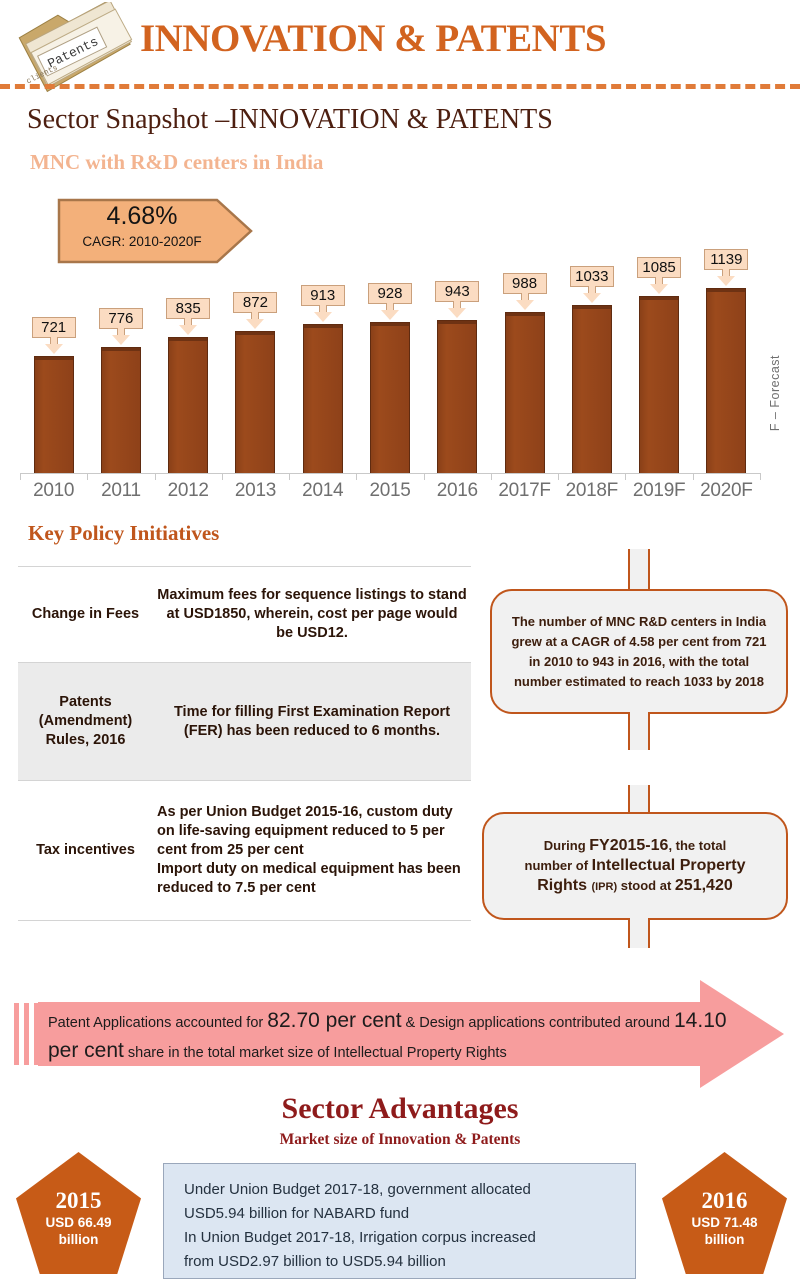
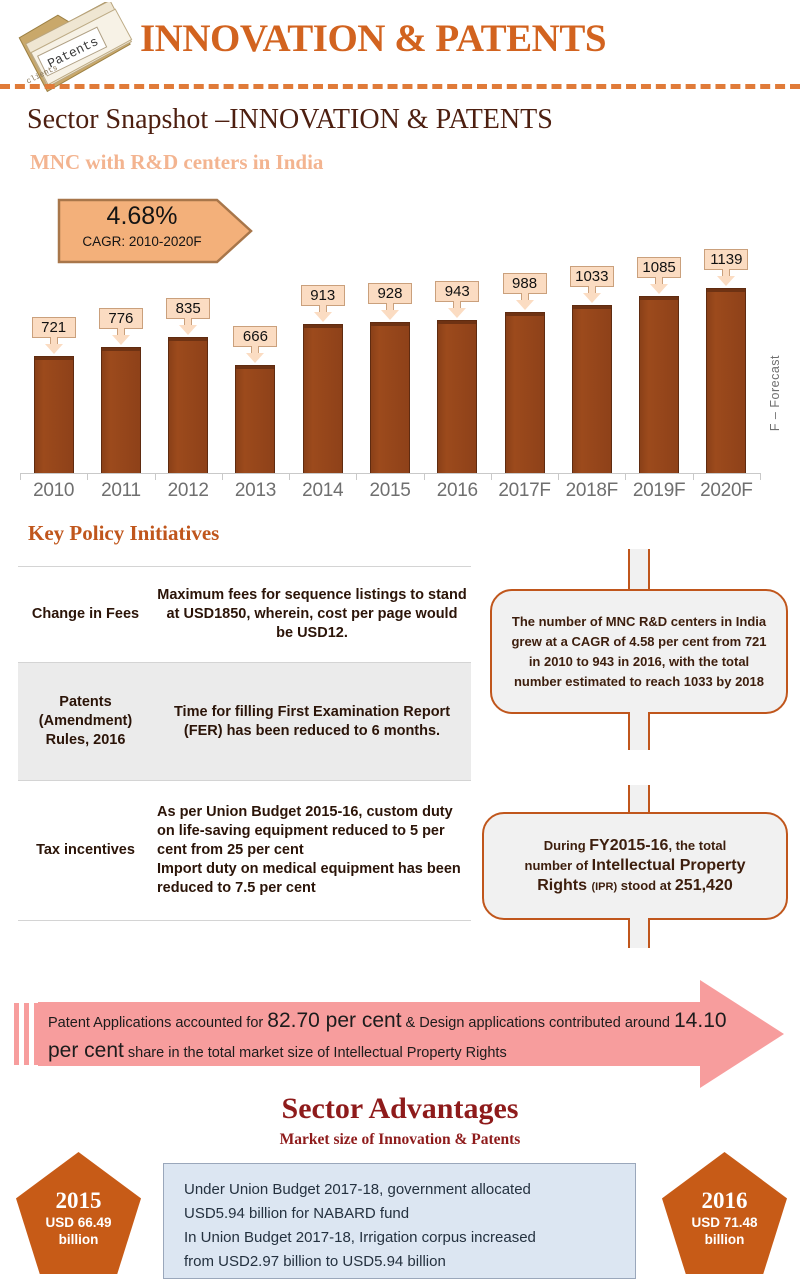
2013: 872 -> 666
